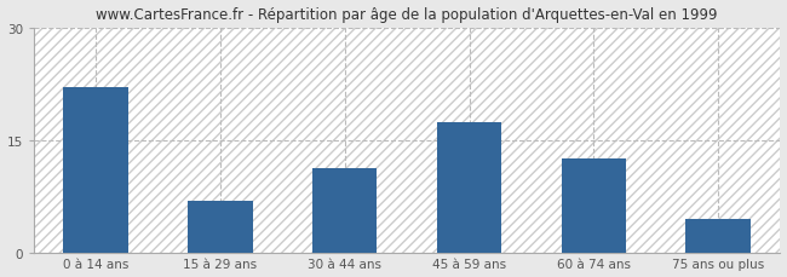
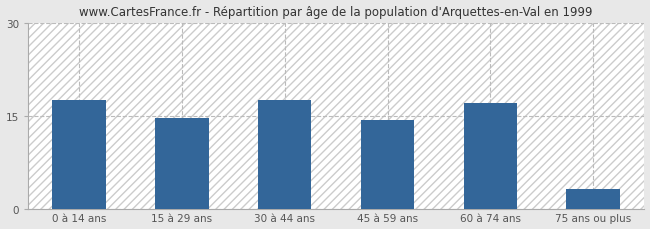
0 à 14 ans: 22.0 -> 17.5
15 à 29 ans: 6.8 -> 14.7
30 à 44 ans: 11.2 -> 17.5
45 à 59 ans: 17.4 -> 14.3
60 à 74 ans: 12.6 -> 17.0
75 ans ou plus: 4.4 -> 3.2
